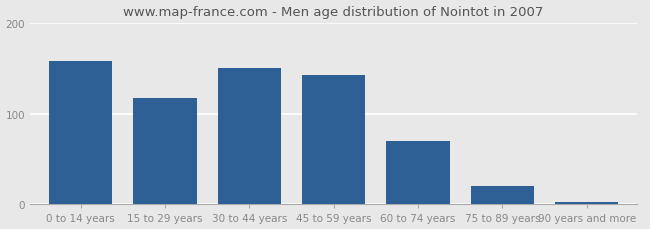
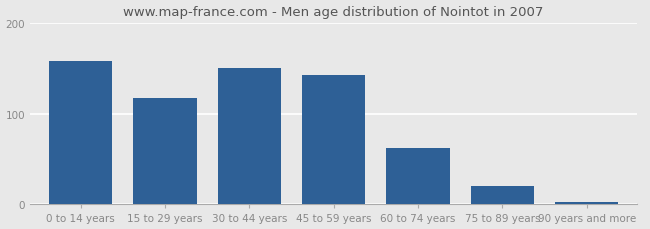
60 to 74 years: 70 -> 62
